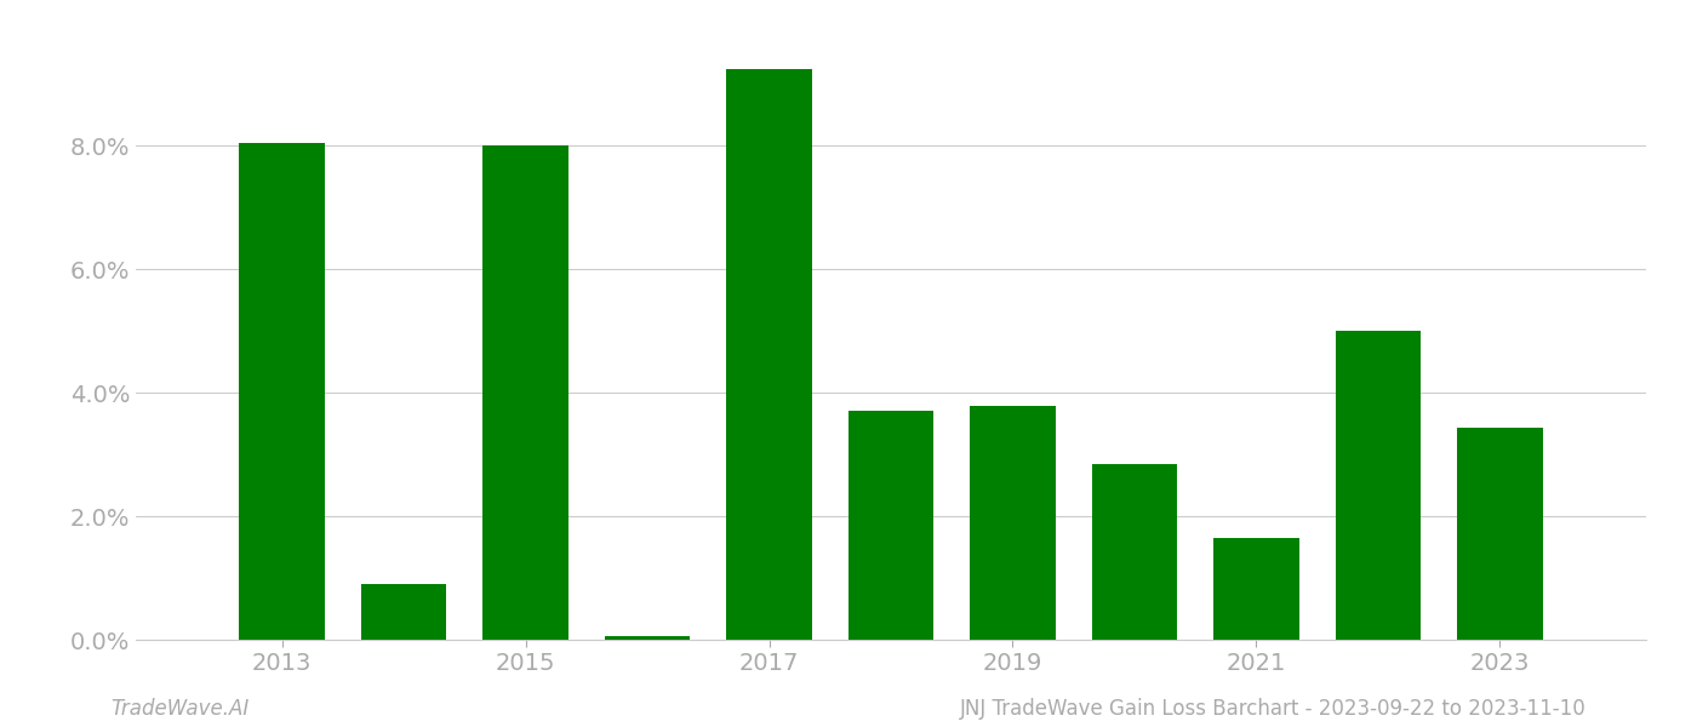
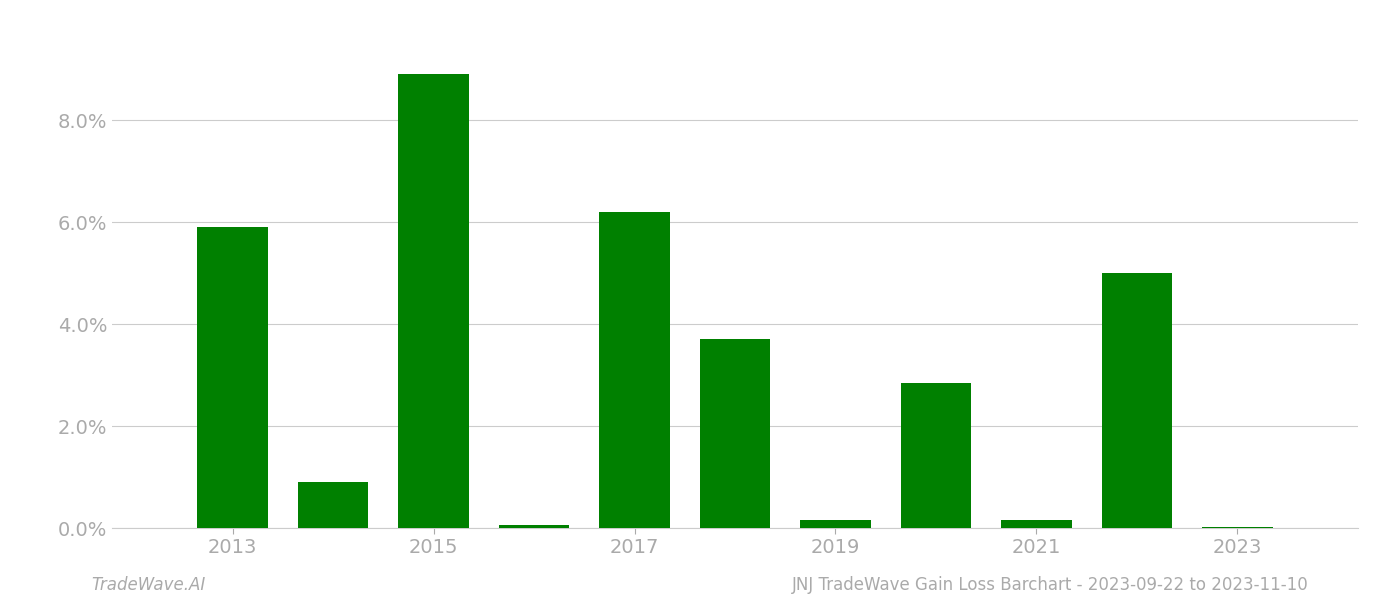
2013: 8.04% -> 5.90%
2015: 8.00% -> 8.90%
2017: 9.24% -> 6.20%
2019: 3.78% -> 0.15%
2021: 1.64% -> 0.15%
2023: 3.44% -> 0.02%
